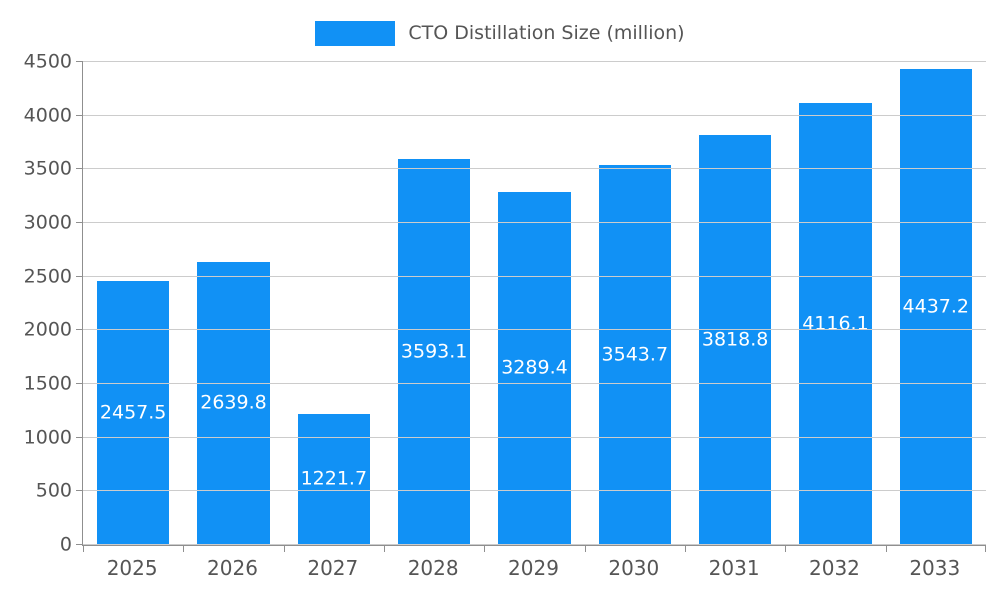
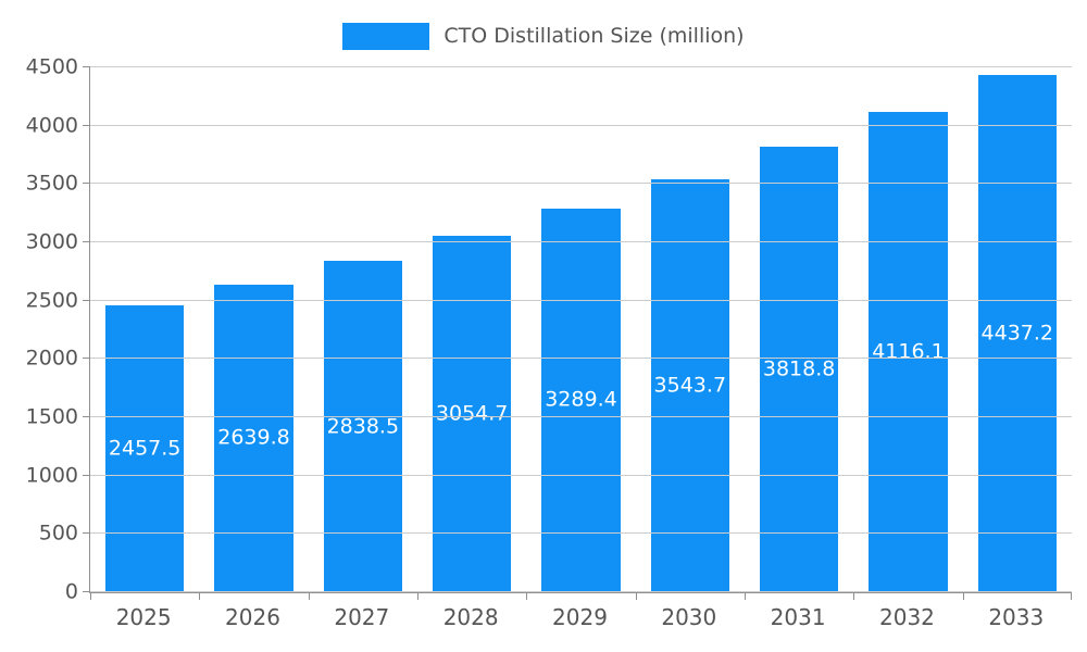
2027: 1221.7 -> 2838.5
2028: 3593.1 -> 3054.7
